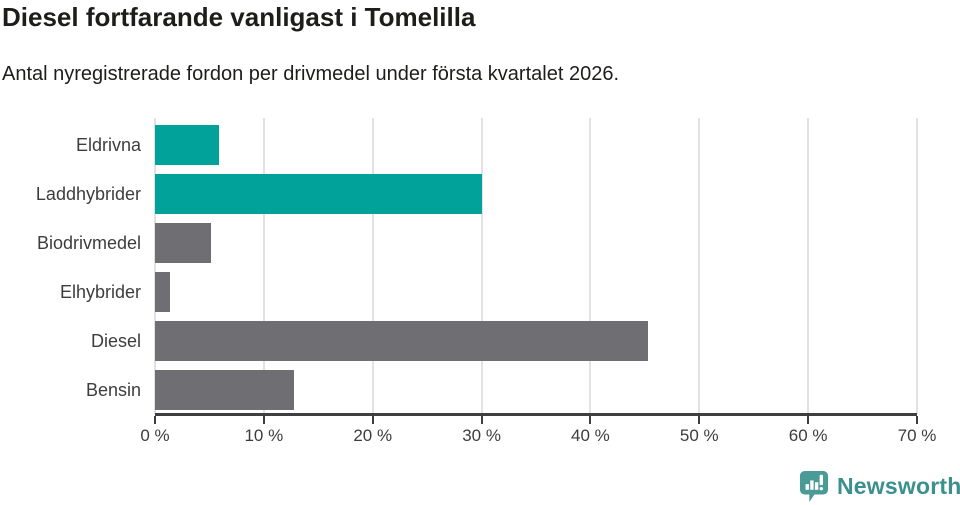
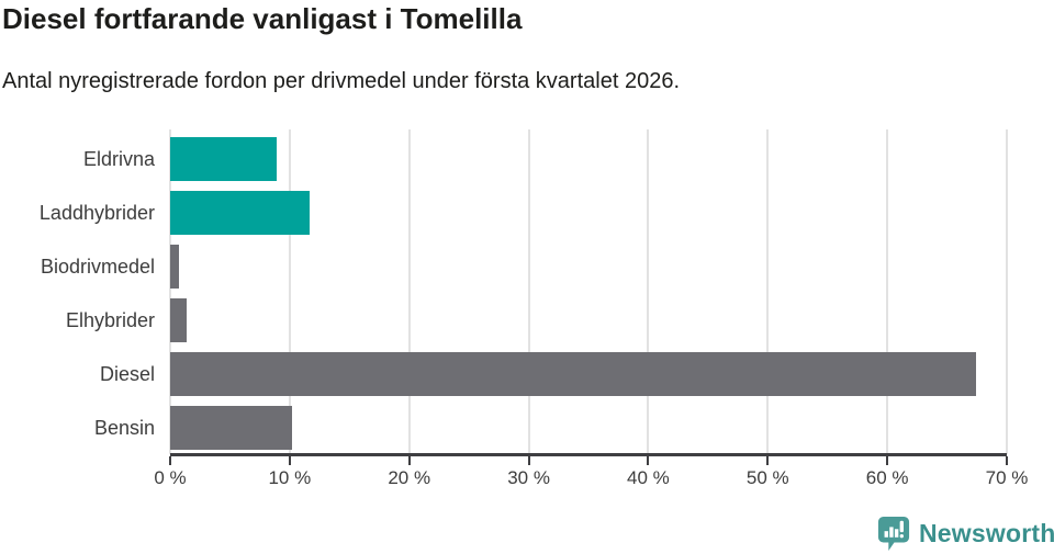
Eldrivna: 5.9% -> 8.9%
Laddhybrider: 30.0% -> 11.7%
Biodrivmedel: 5.1% -> 0.7%
Diesel: 45.3% -> 67.4%
Bensin: 12.8% -> 10.2%
